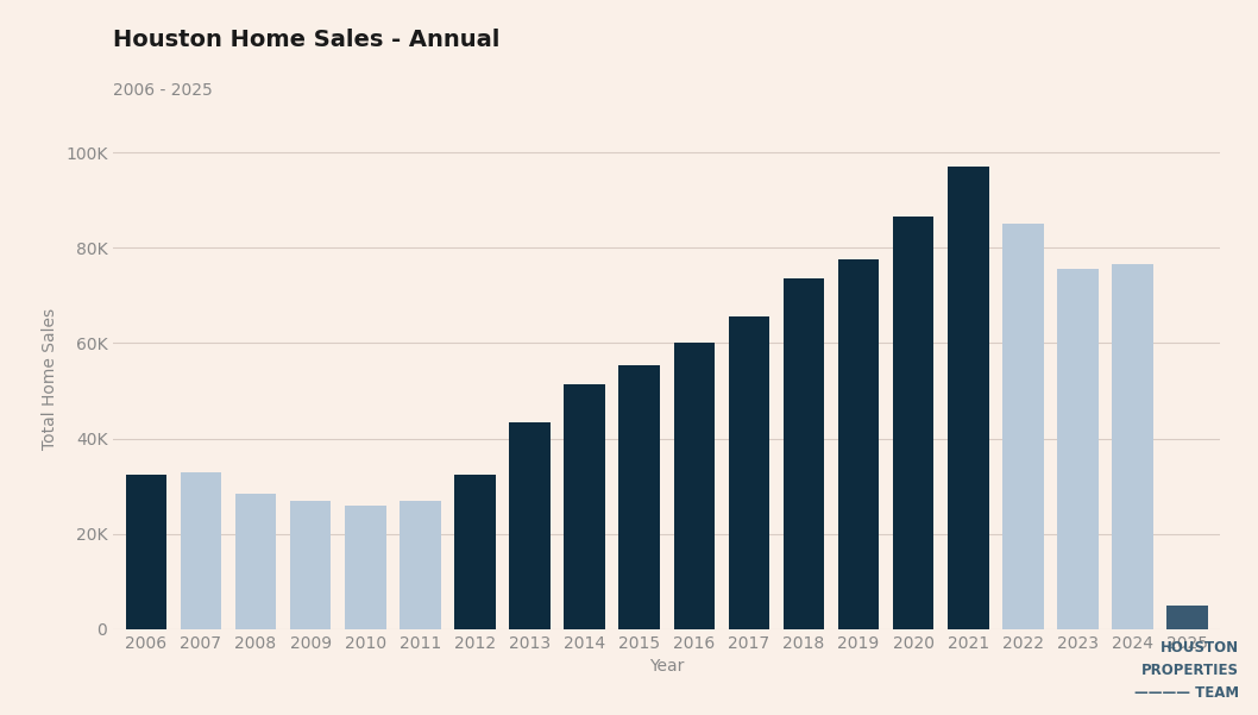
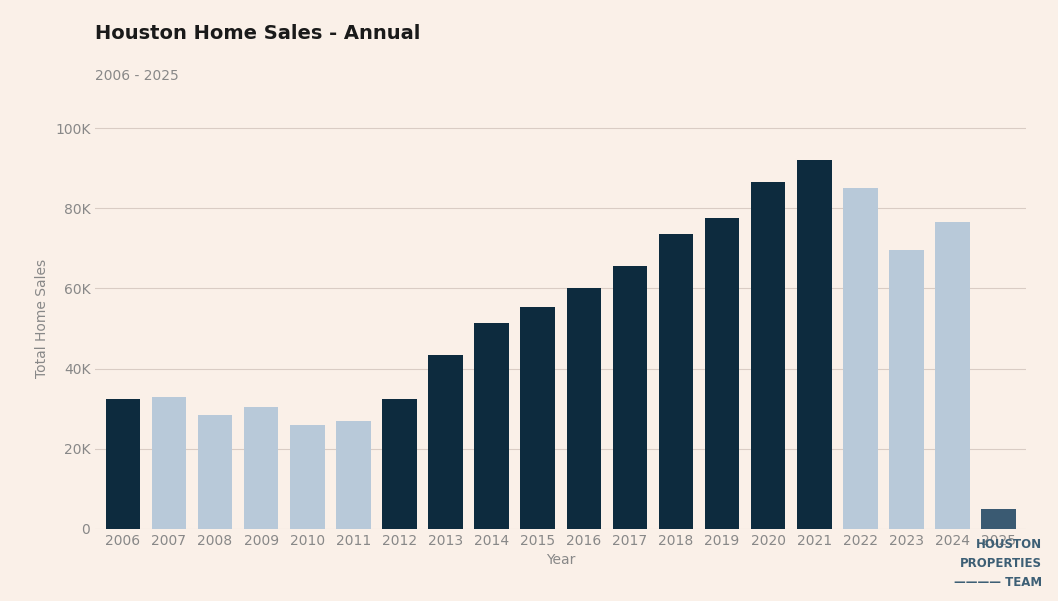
2009: 27.0K -> 30.5K
2021: 97.0K -> 92.0K
2023: 75.5K -> 69.5K
